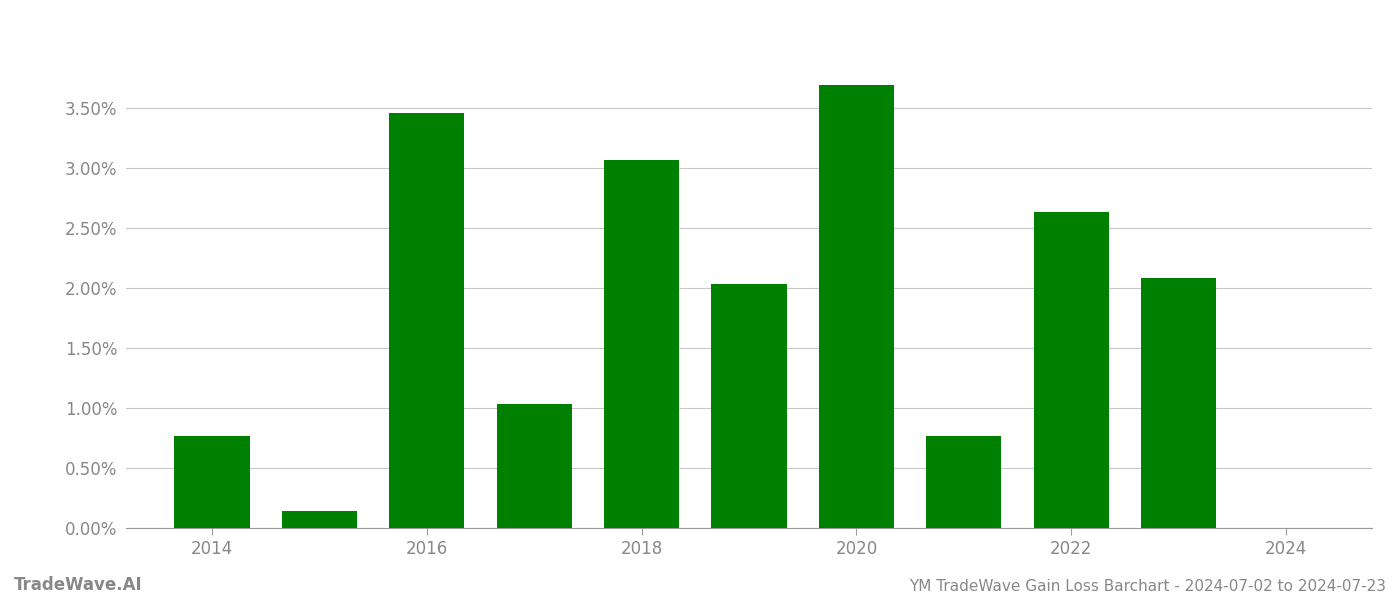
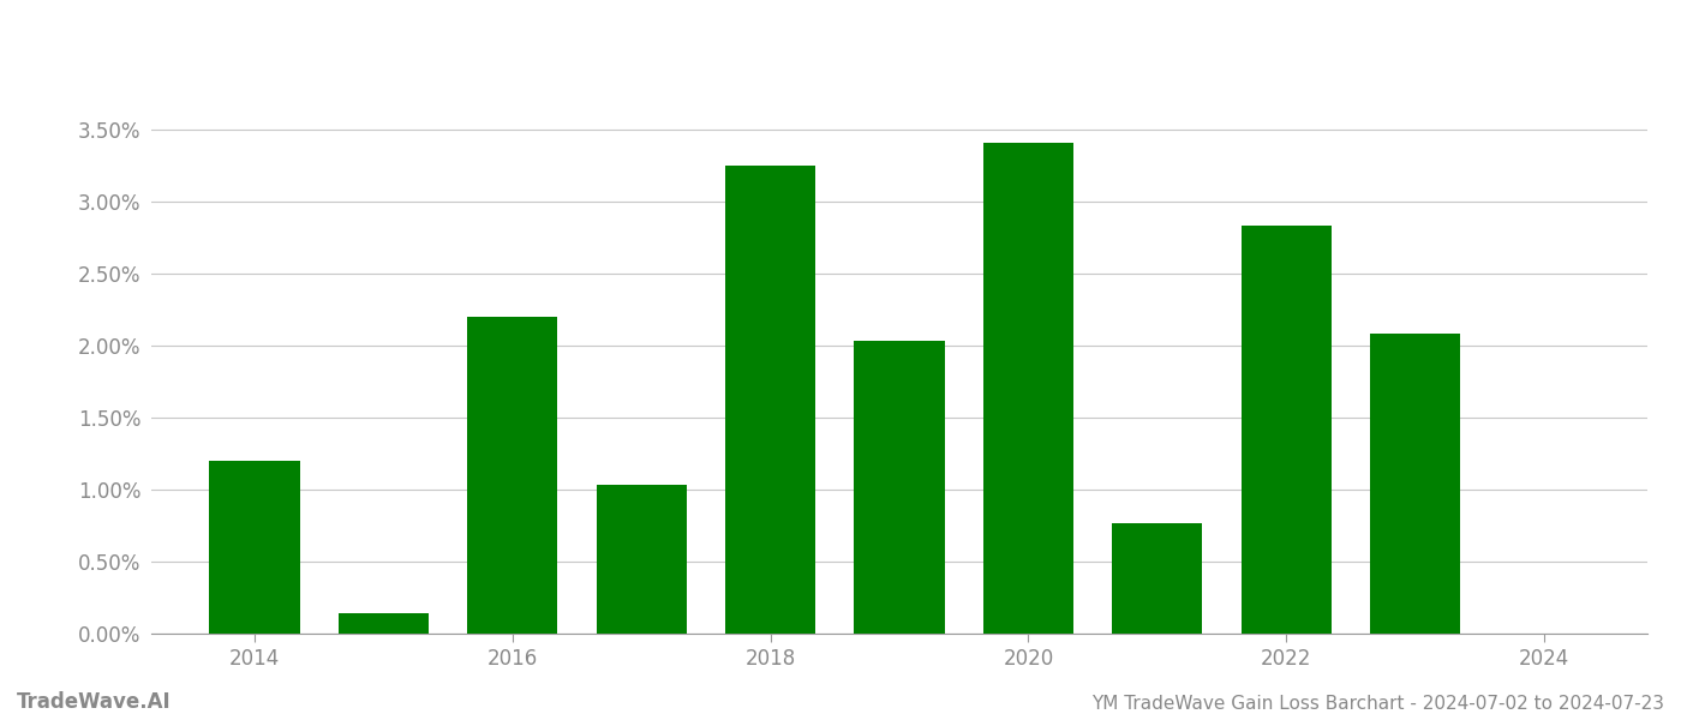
2014: 0.77% -> 1.20%
2016: 3.46% -> 2.20%
2018: 3.07% -> 3.25%
2020: 3.69% -> 3.41%
2022: 2.63% -> 2.83%
